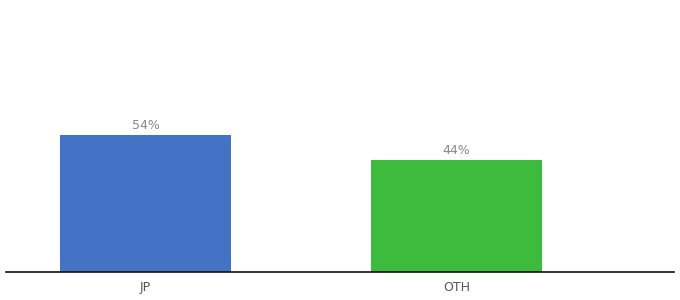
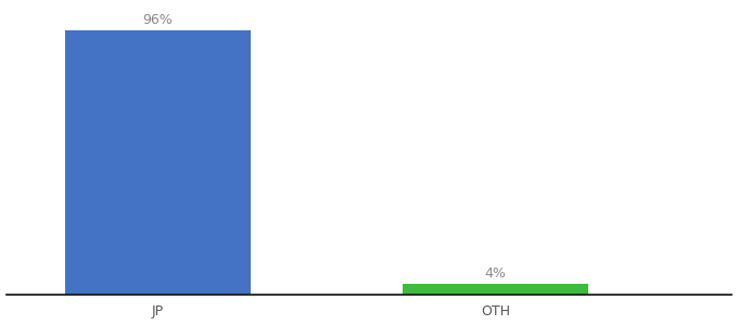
JP: 54% -> 96%
OTH: 44% -> 4%
